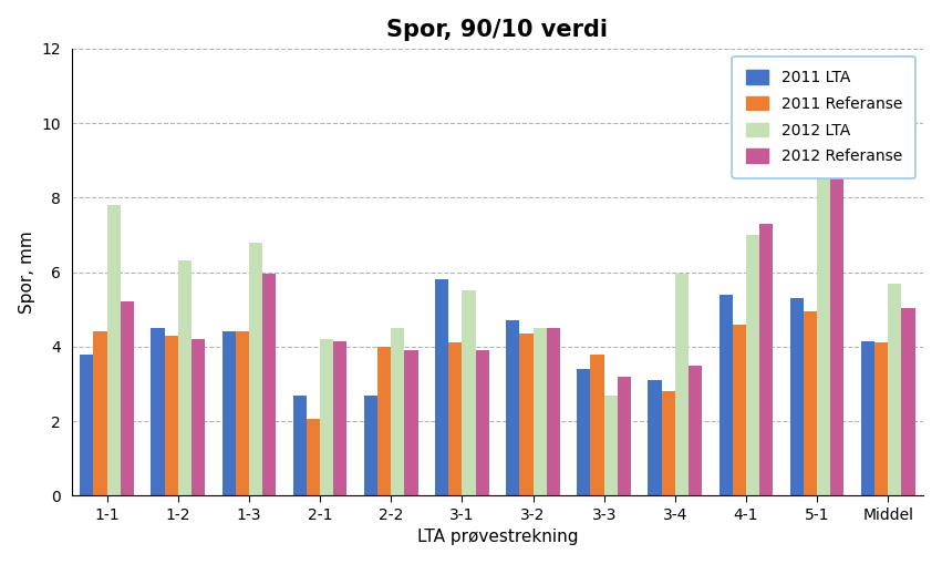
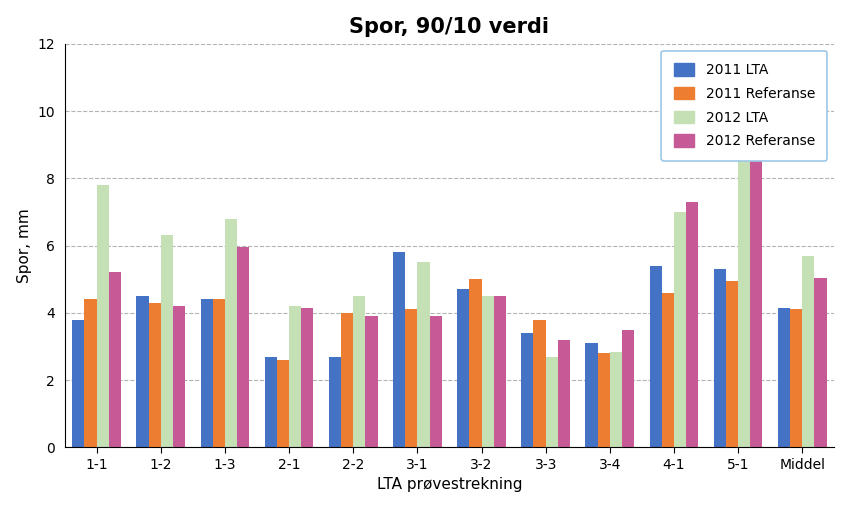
2011 Referanse/2-1: 2.05 -> 2.60
2011 Referanse/3-2: 4.35 -> 5.00
2012 LTA/3-4: 5.95 -> 2.85
